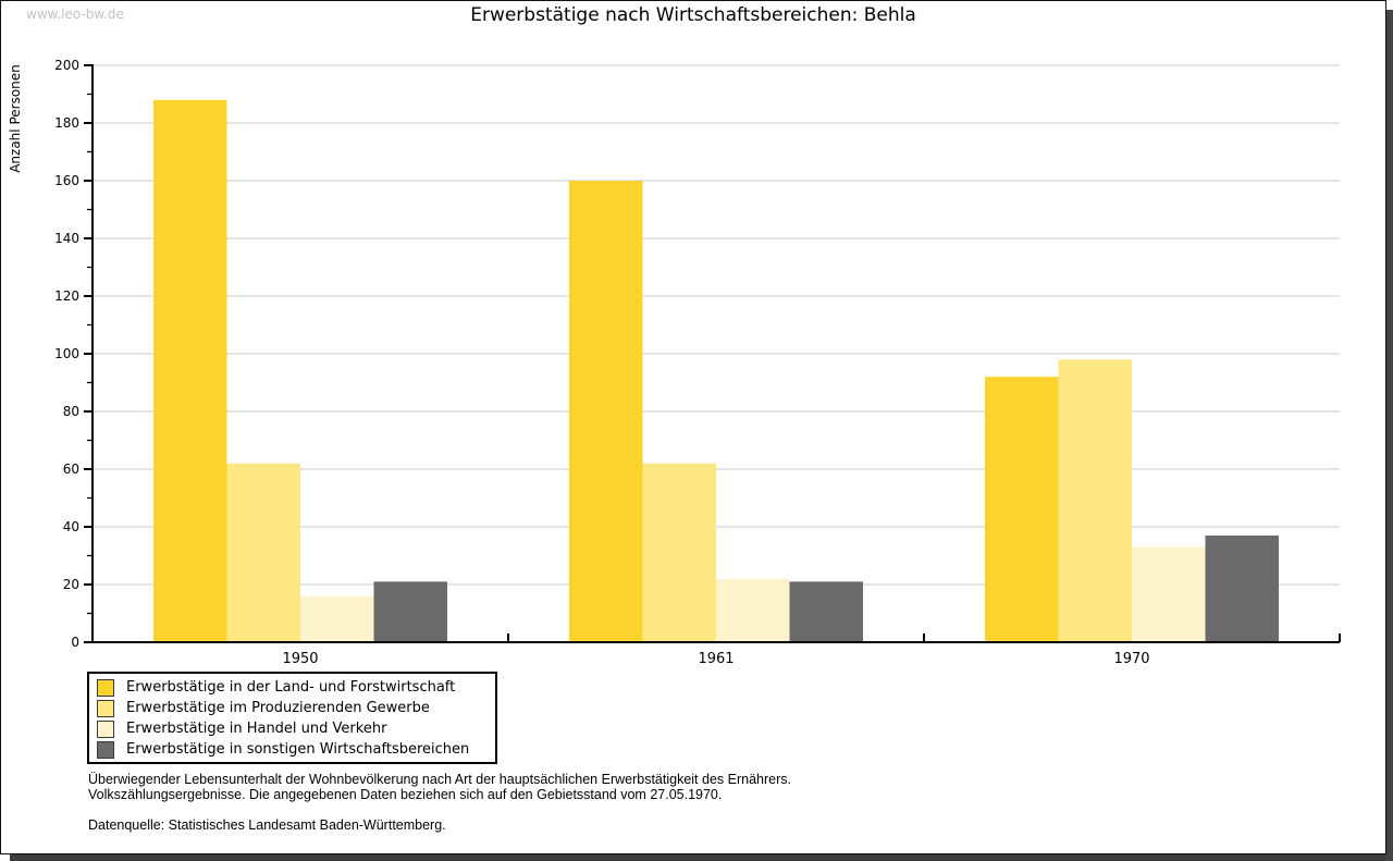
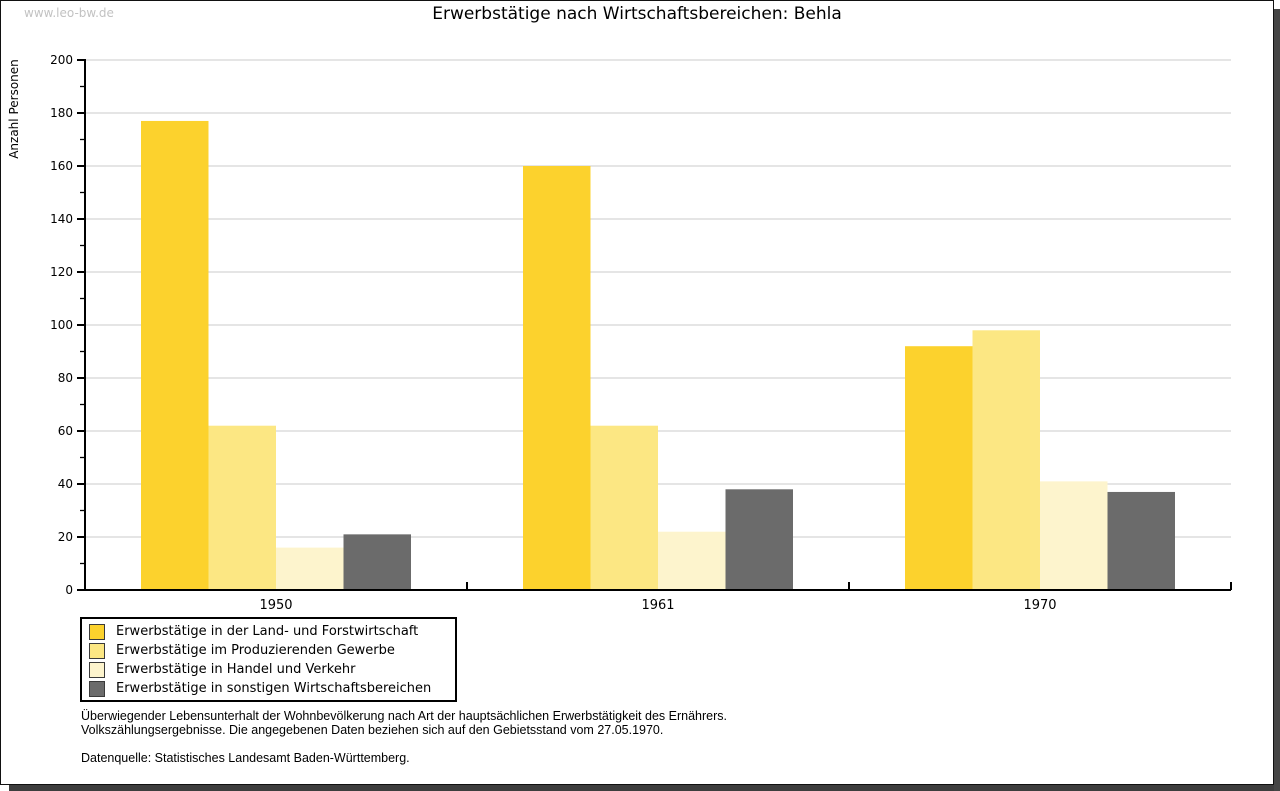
Erwerbstätige in der Land- und Forstwirtschaft/1950: 188 -> 177
Erwerbstätige in sonstigen Wirtschaftsbereichen/1961: 21 -> 38
Erwerbstätige in Handel und Verkehr/1970: 33 -> 41
